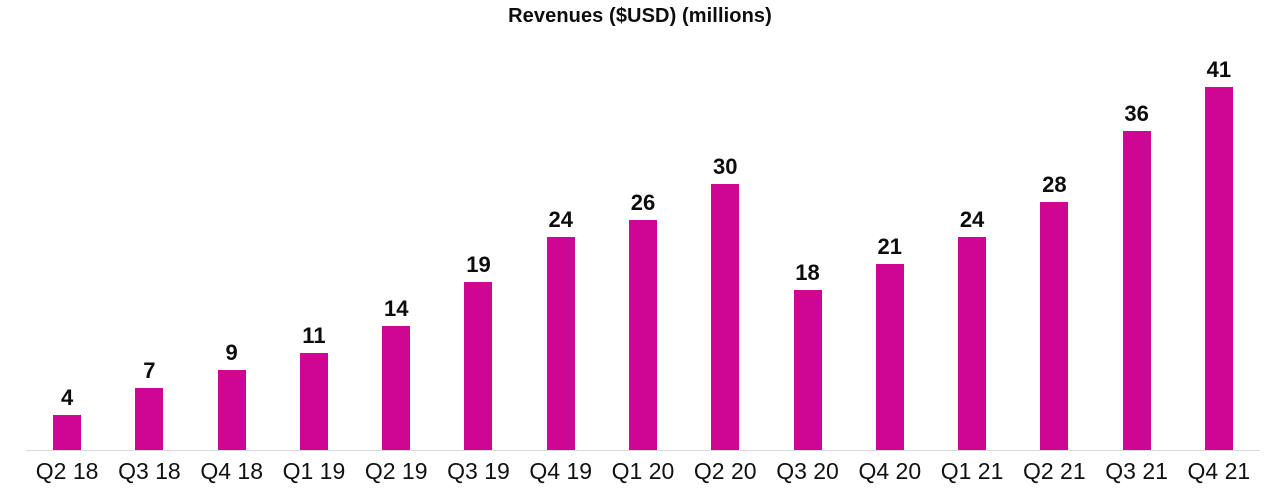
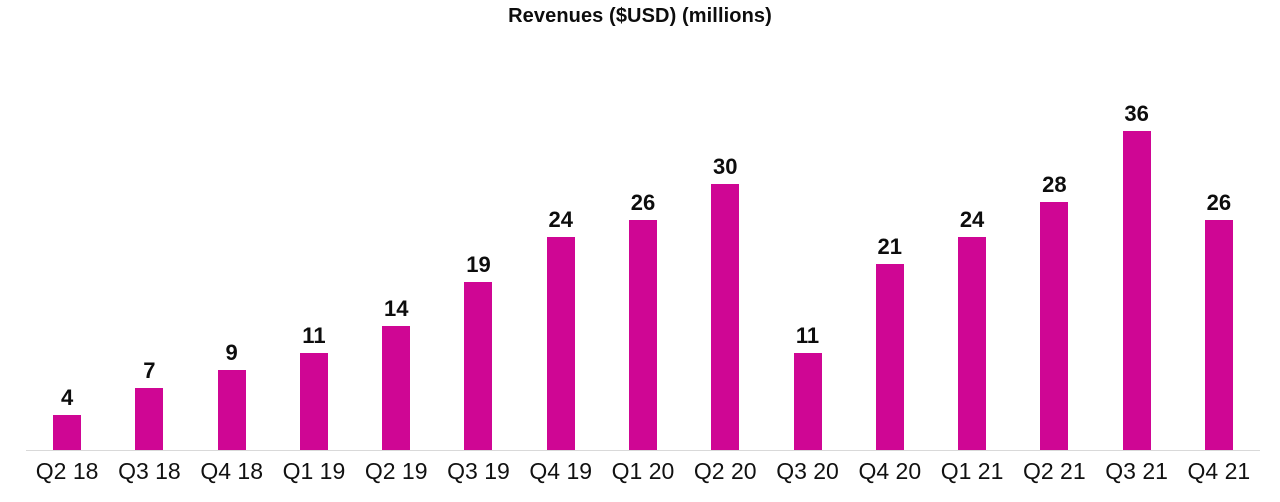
Q3 20: 18 -> 11
Q4 21: 41 -> 26
